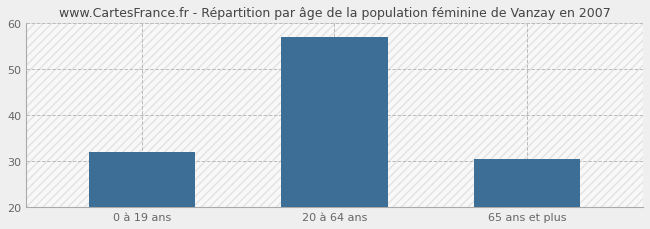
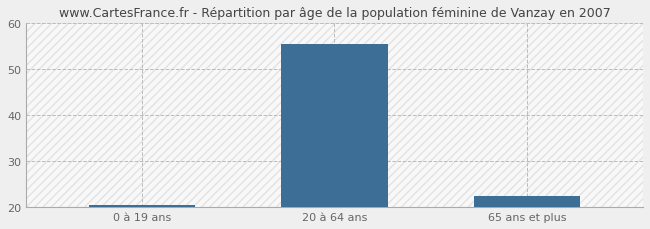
0 à 19 ans: 32.0 -> 20.5
20 à 64 ans: 57.0 -> 55.5
65 ans et plus: 30.5 -> 22.5
